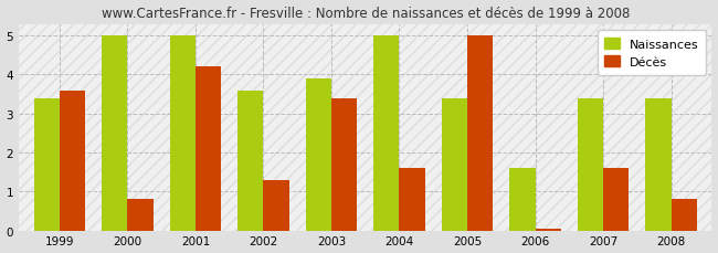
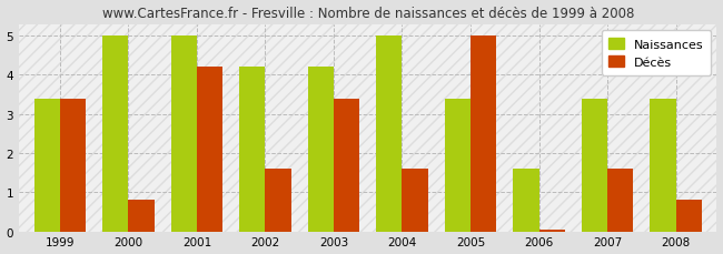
Décès/1999: 3.60 -> 3.40
Naissances/2002: 3.6 -> 4.2
Décès/2002: 1.30 -> 1.60
Naissances/2003: 3.9 -> 4.2
